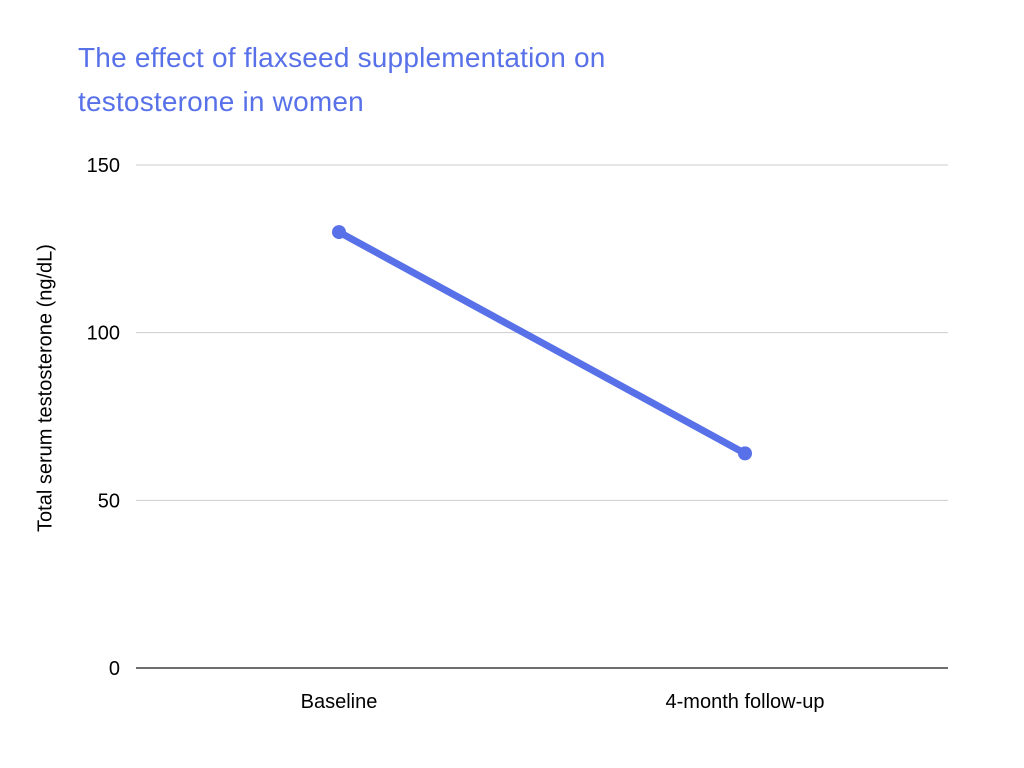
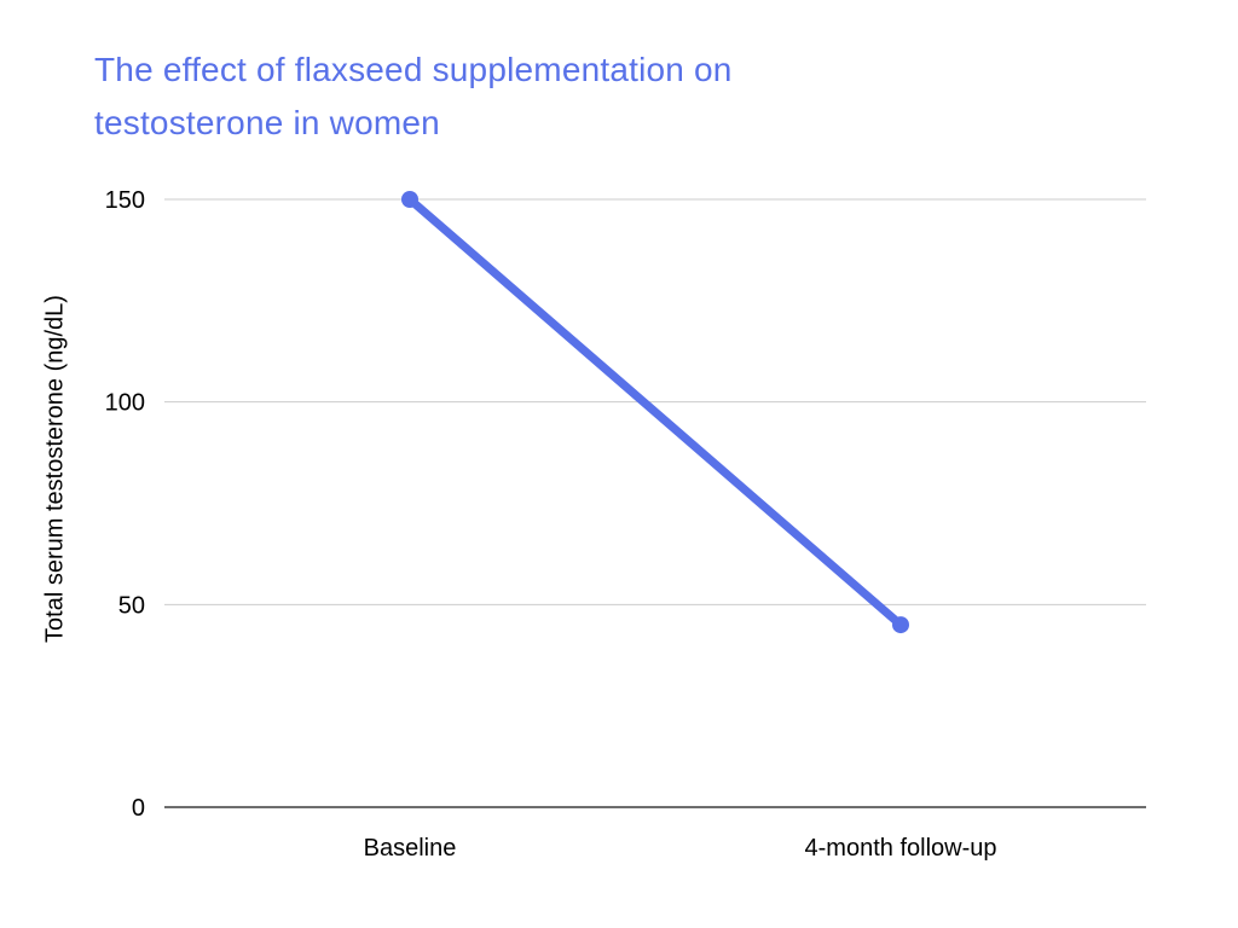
Baseline: 130 -> 150
4-month follow-up: 64 -> 45
